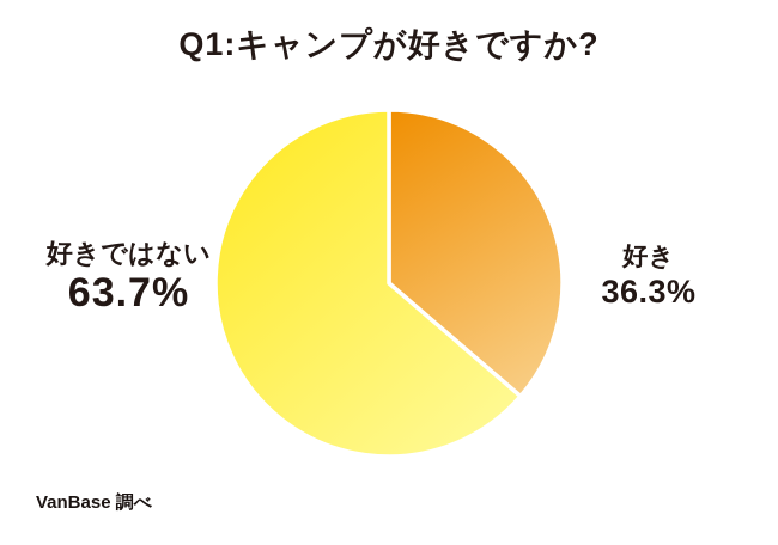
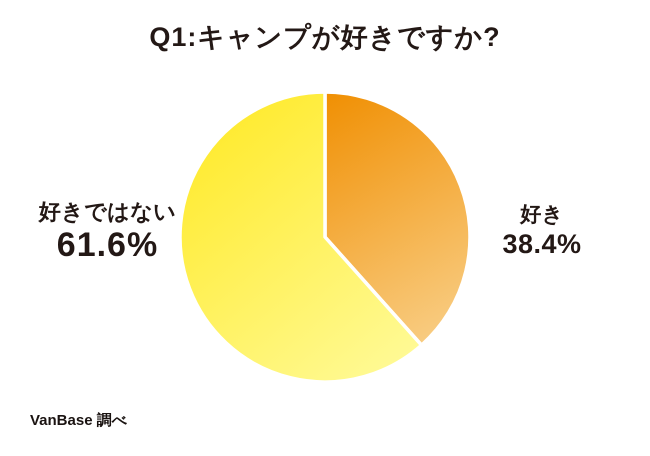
好き: 36.3% -> 38.4%
好きではない: 63.7% -> 61.6%
